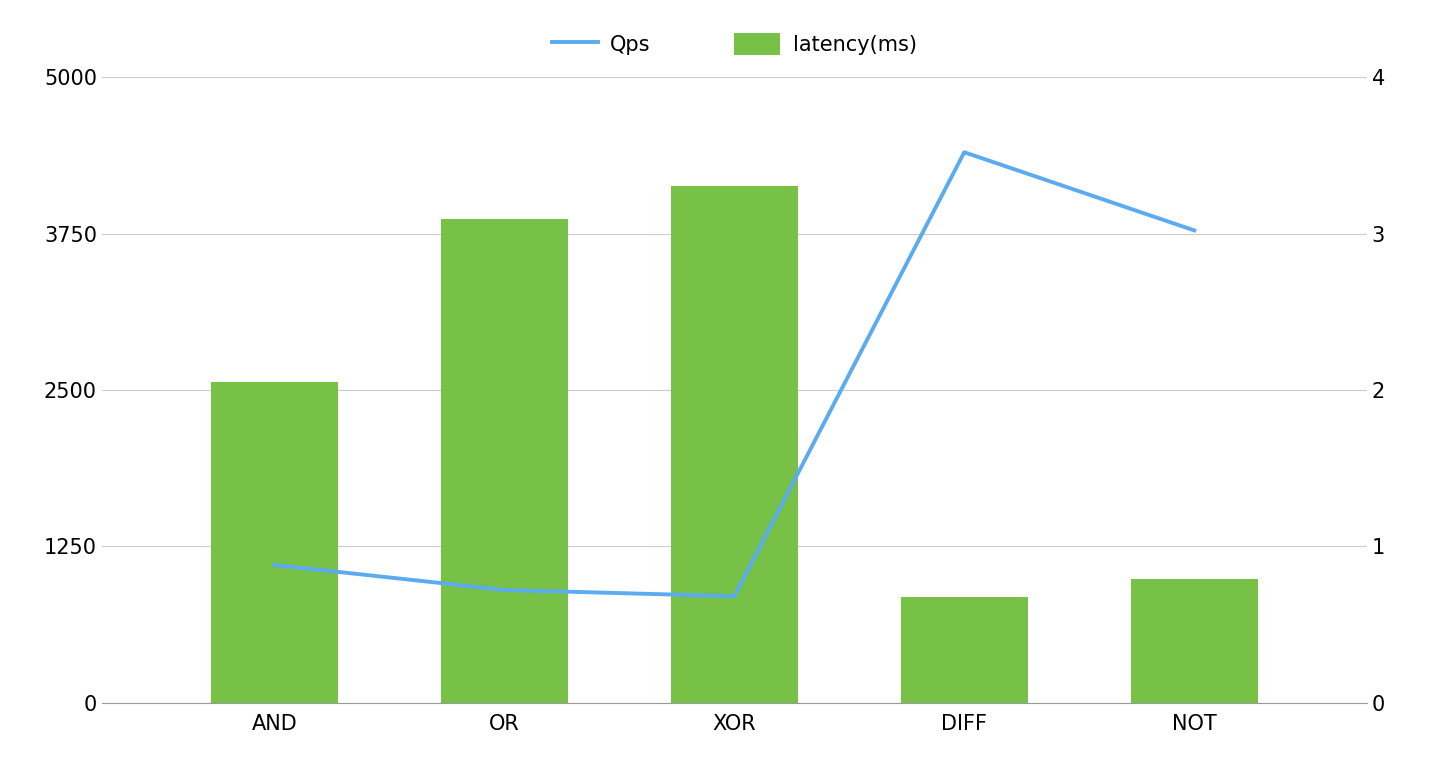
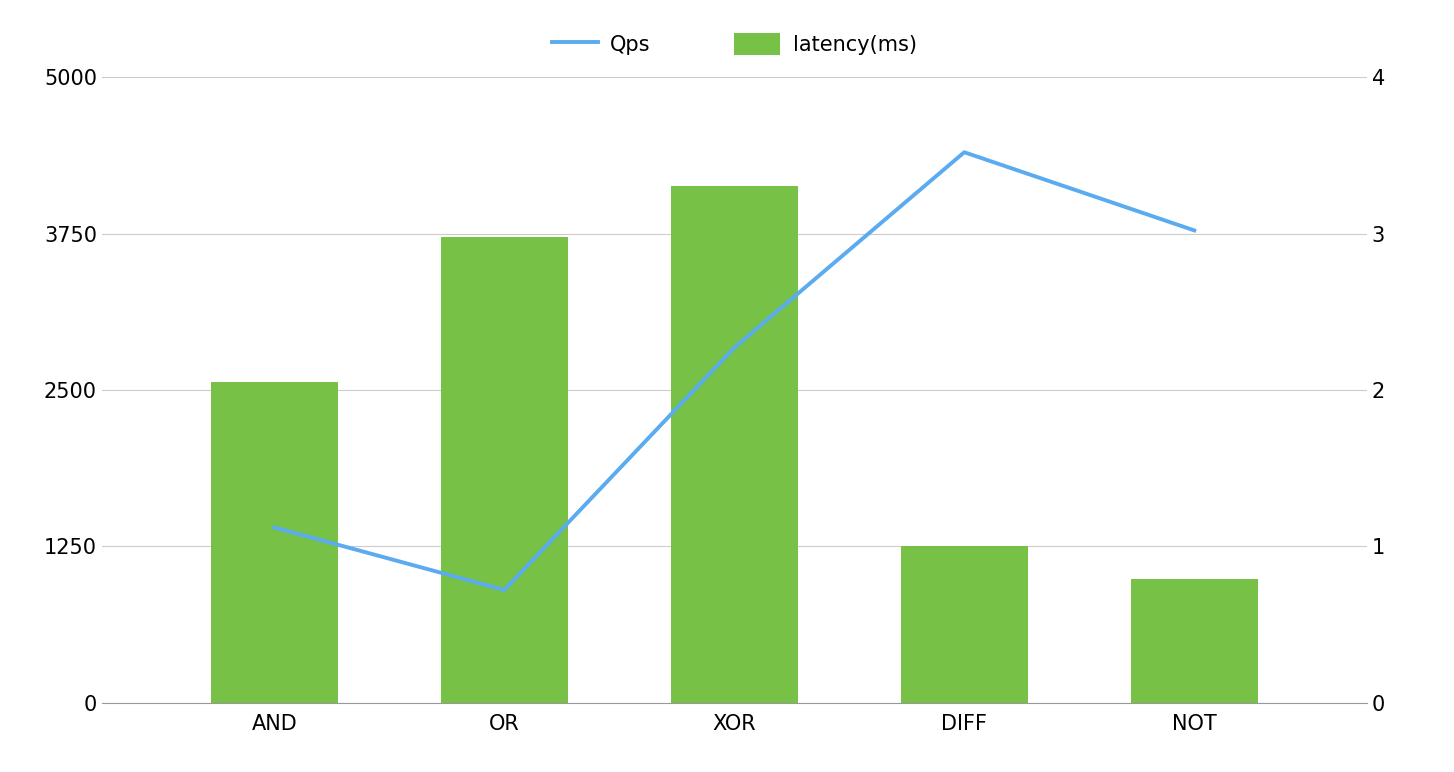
Qps/AND: 0.88 -> 1.12
latency(ms)/OR: 3870 -> 3720
Qps/XOR: 0.68 -> 2.27
latency(ms)/DIFF: 840 -> 1250
